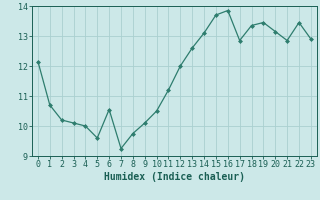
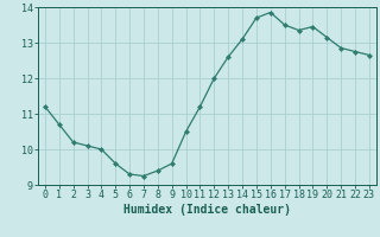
0: 12.15 -> 11.20
6: 10.55 -> 9.30
8: 9.75 -> 9.40
9: 10.10 -> 9.60
17: 12.85 -> 13.50
22: 13.45 -> 12.75
23: 12.90 -> 12.65
